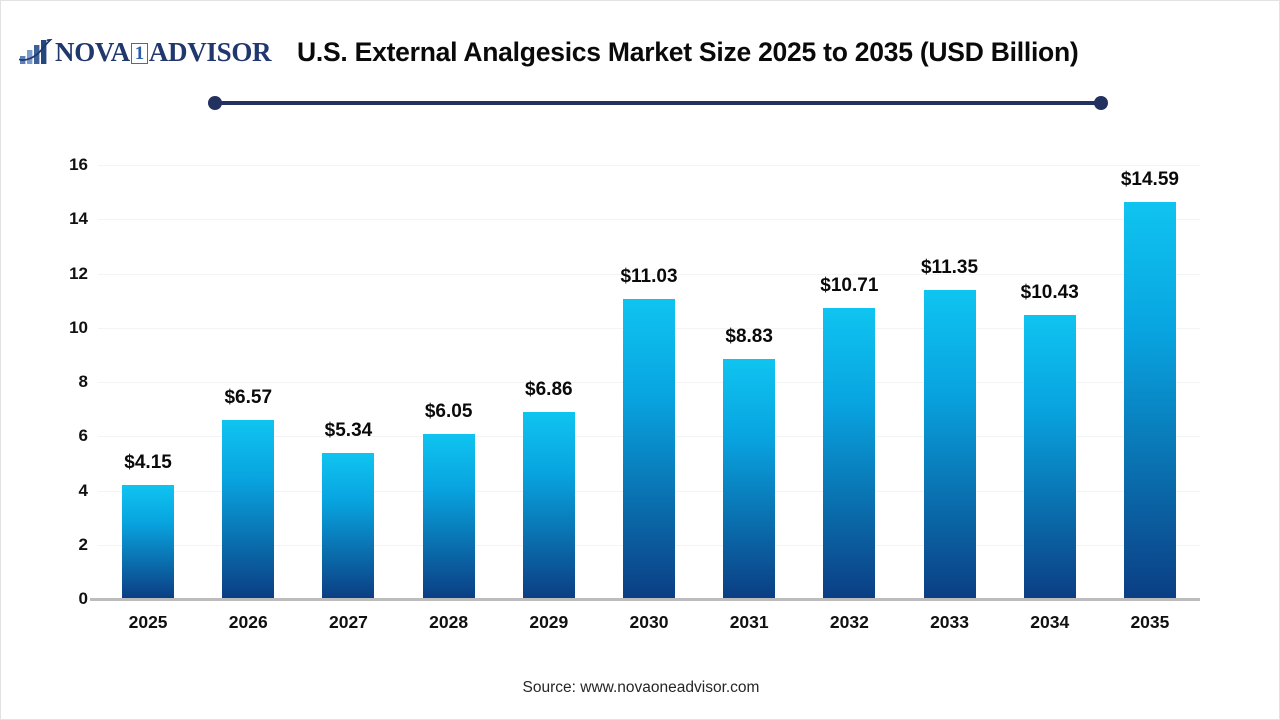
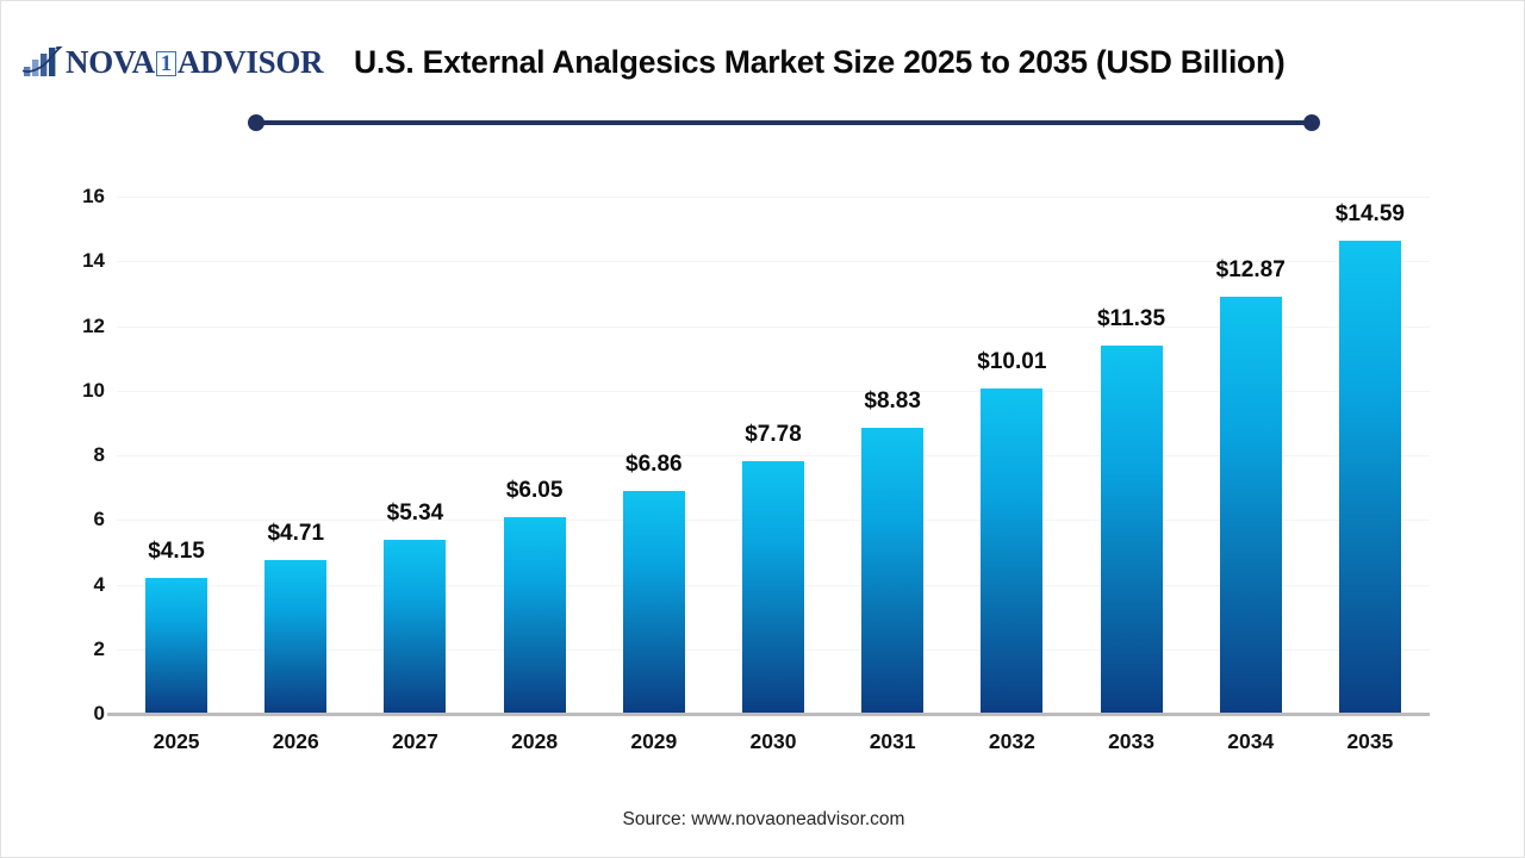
2026: $6.57 -> $4.71
2030: $11.03 -> $7.78
2032: $10.71 -> $10.01
2034: $10.43 -> $12.87
